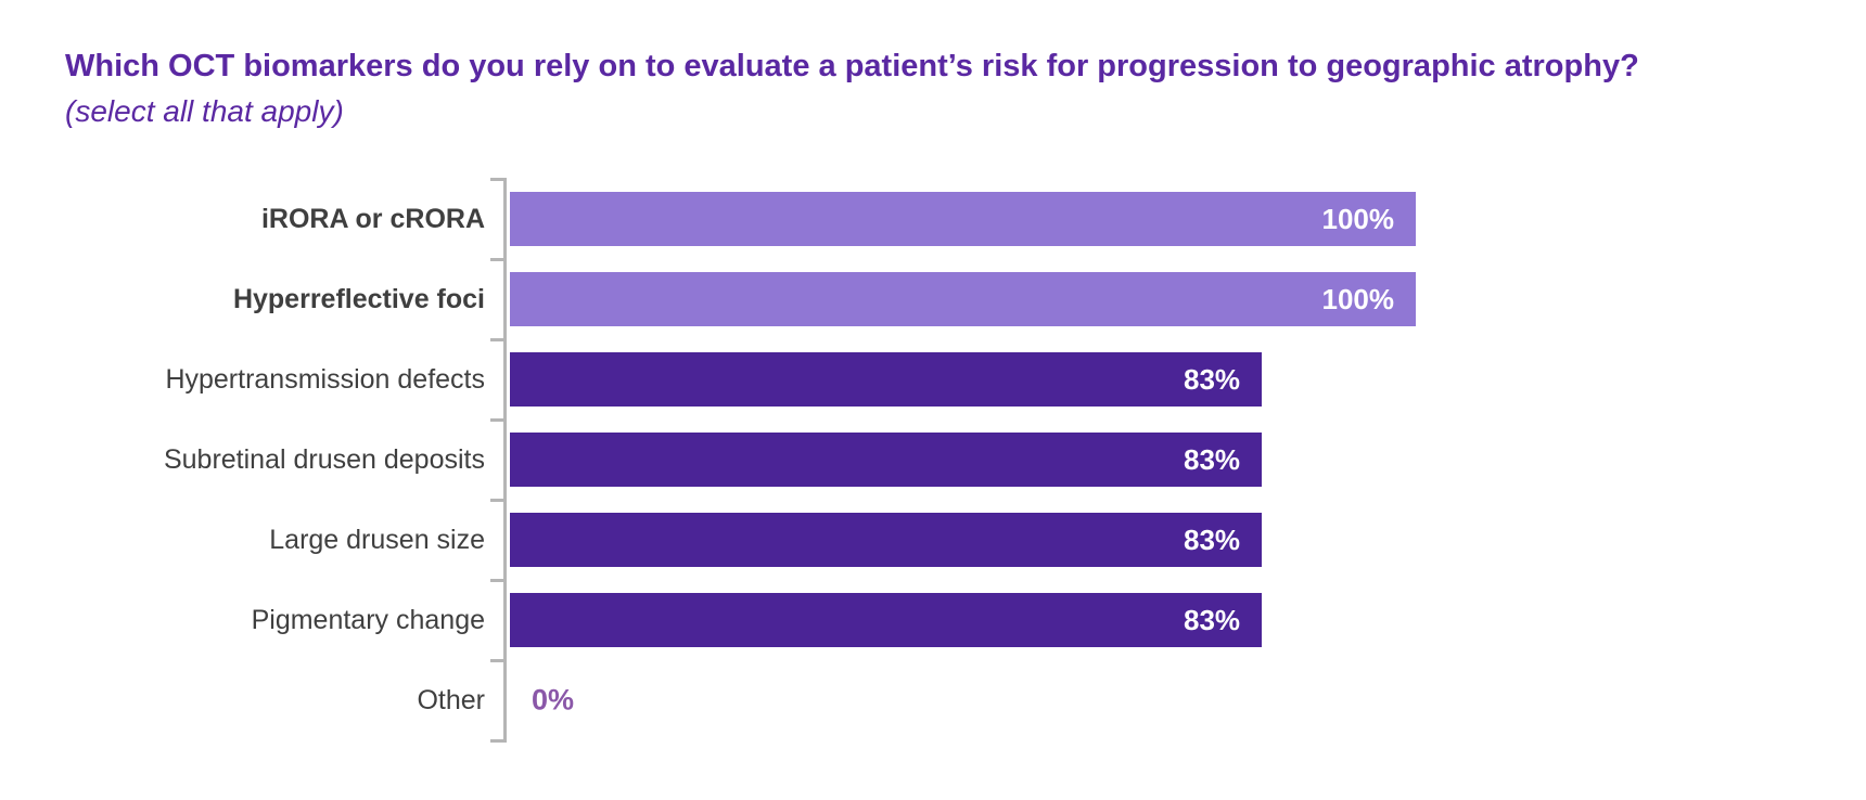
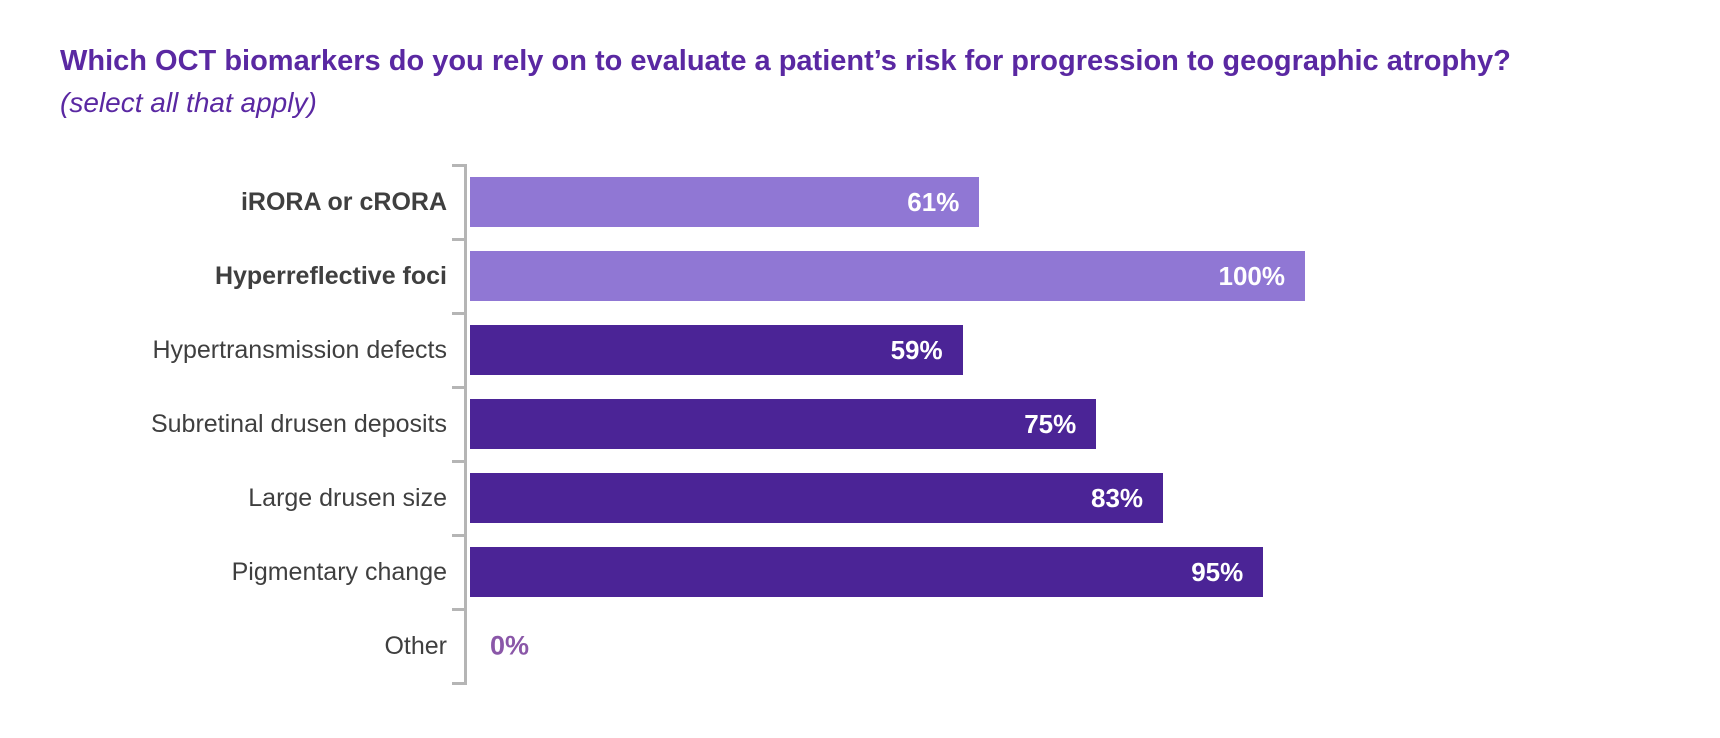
iRORA or cRORA: 100% -> 61%
Hypertransmission defects: 83% -> 59%
Subretinal drusen deposits: 83% -> 75%
Pigmentary change: 83% -> 95%
